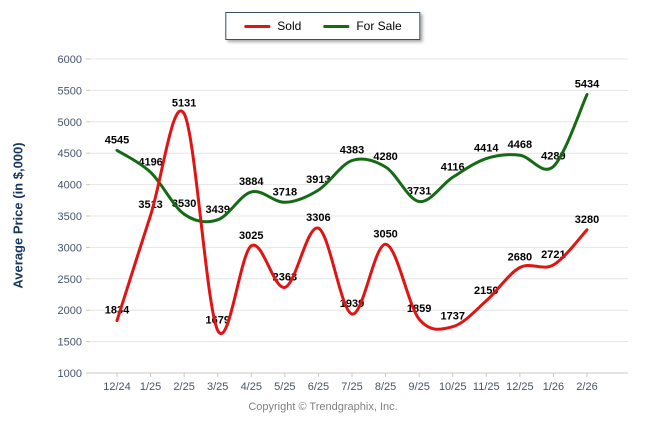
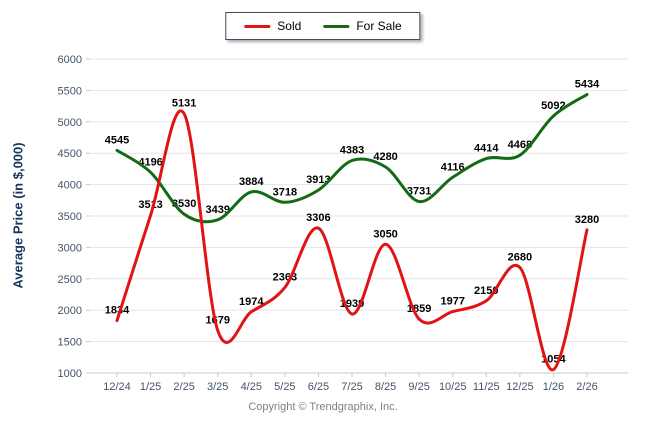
Sold/4/25: 3025 -> 1974
Sold/10/25: 1737 -> 1977
Sold/1/26: 2721 -> 1054
For Sale/1/26: 4289 -> 5092
